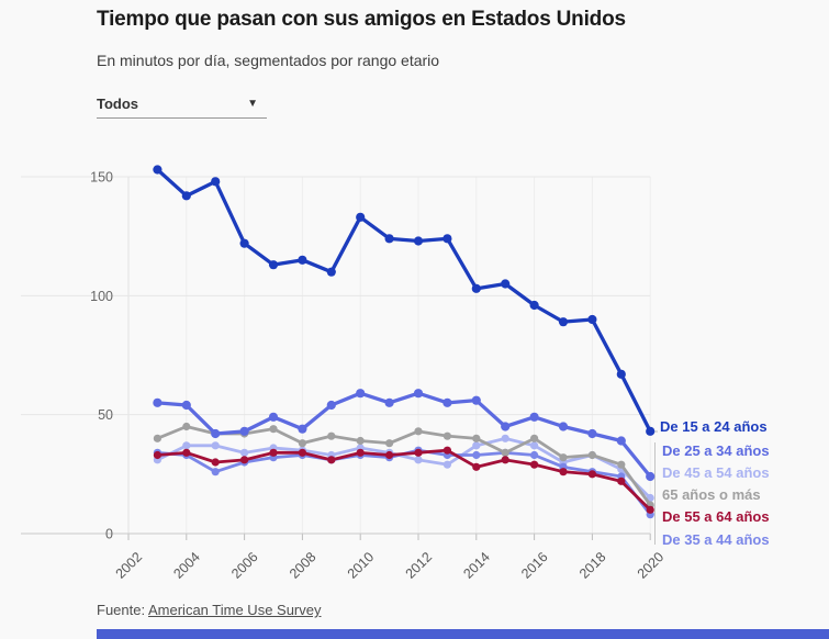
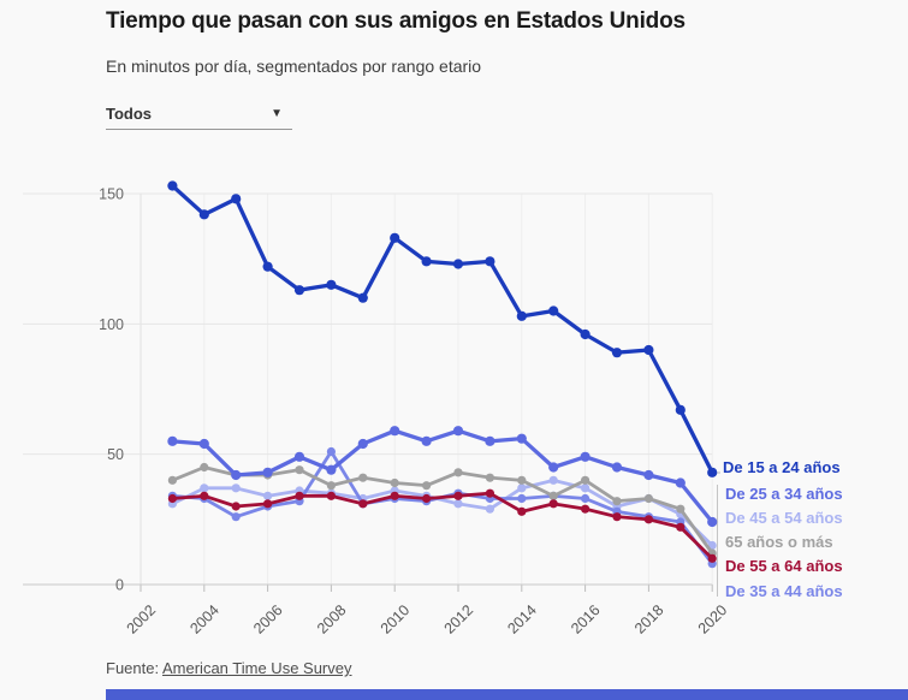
De 35 a 44 años/2008: 33 -> 51
